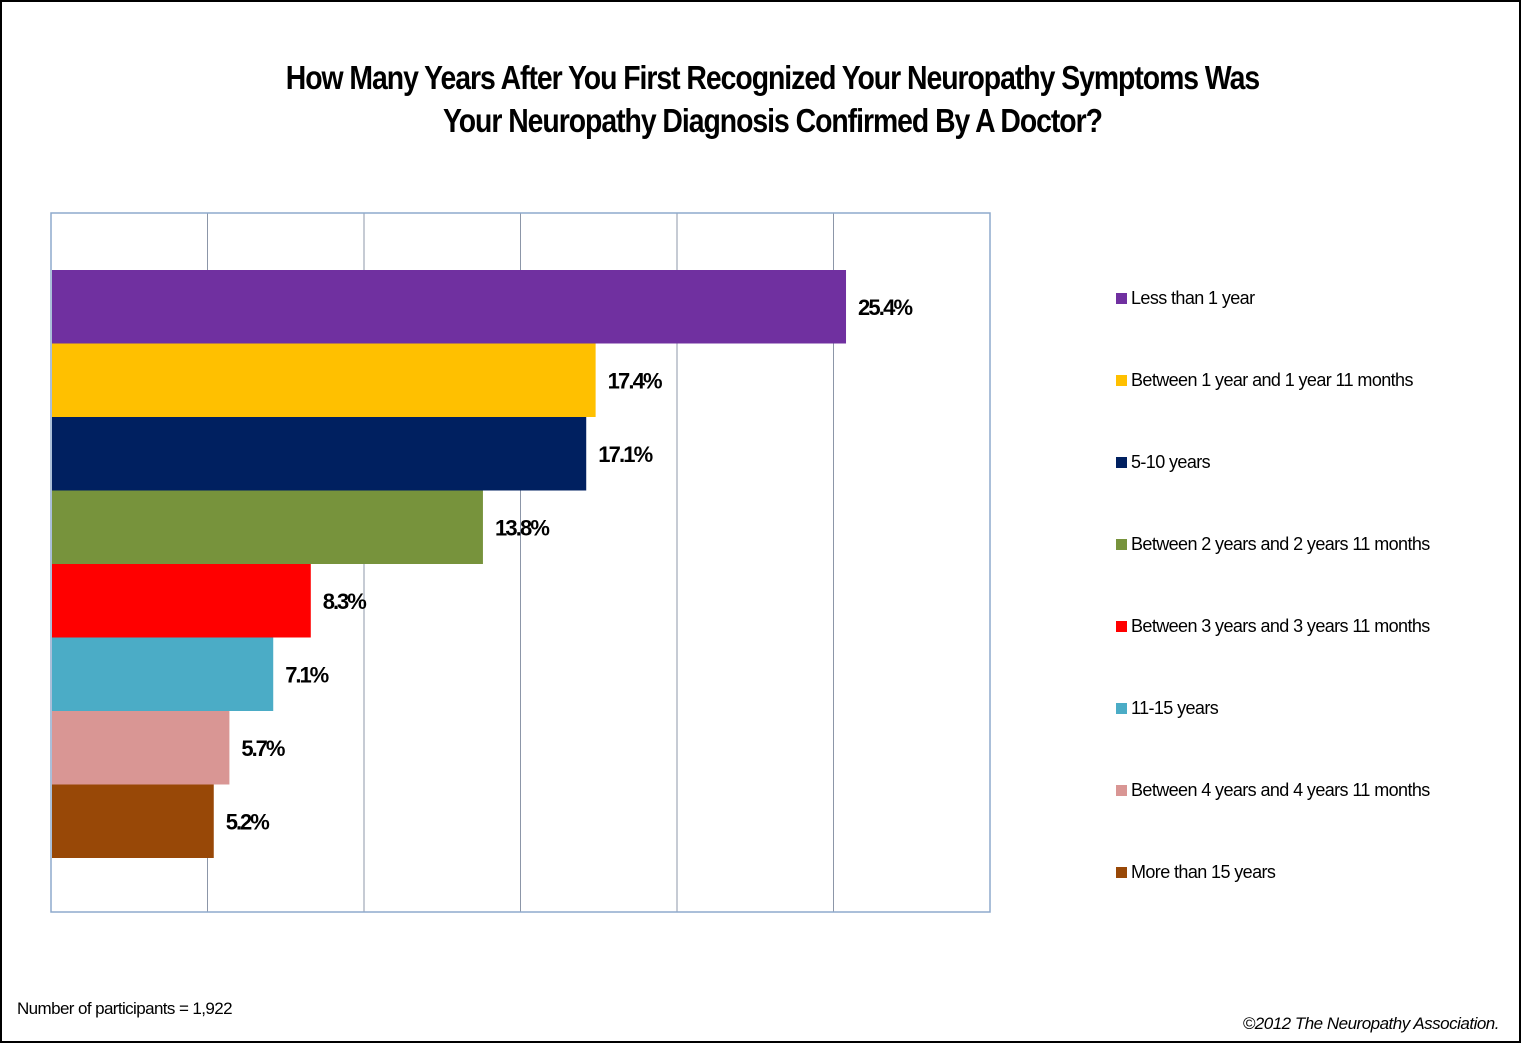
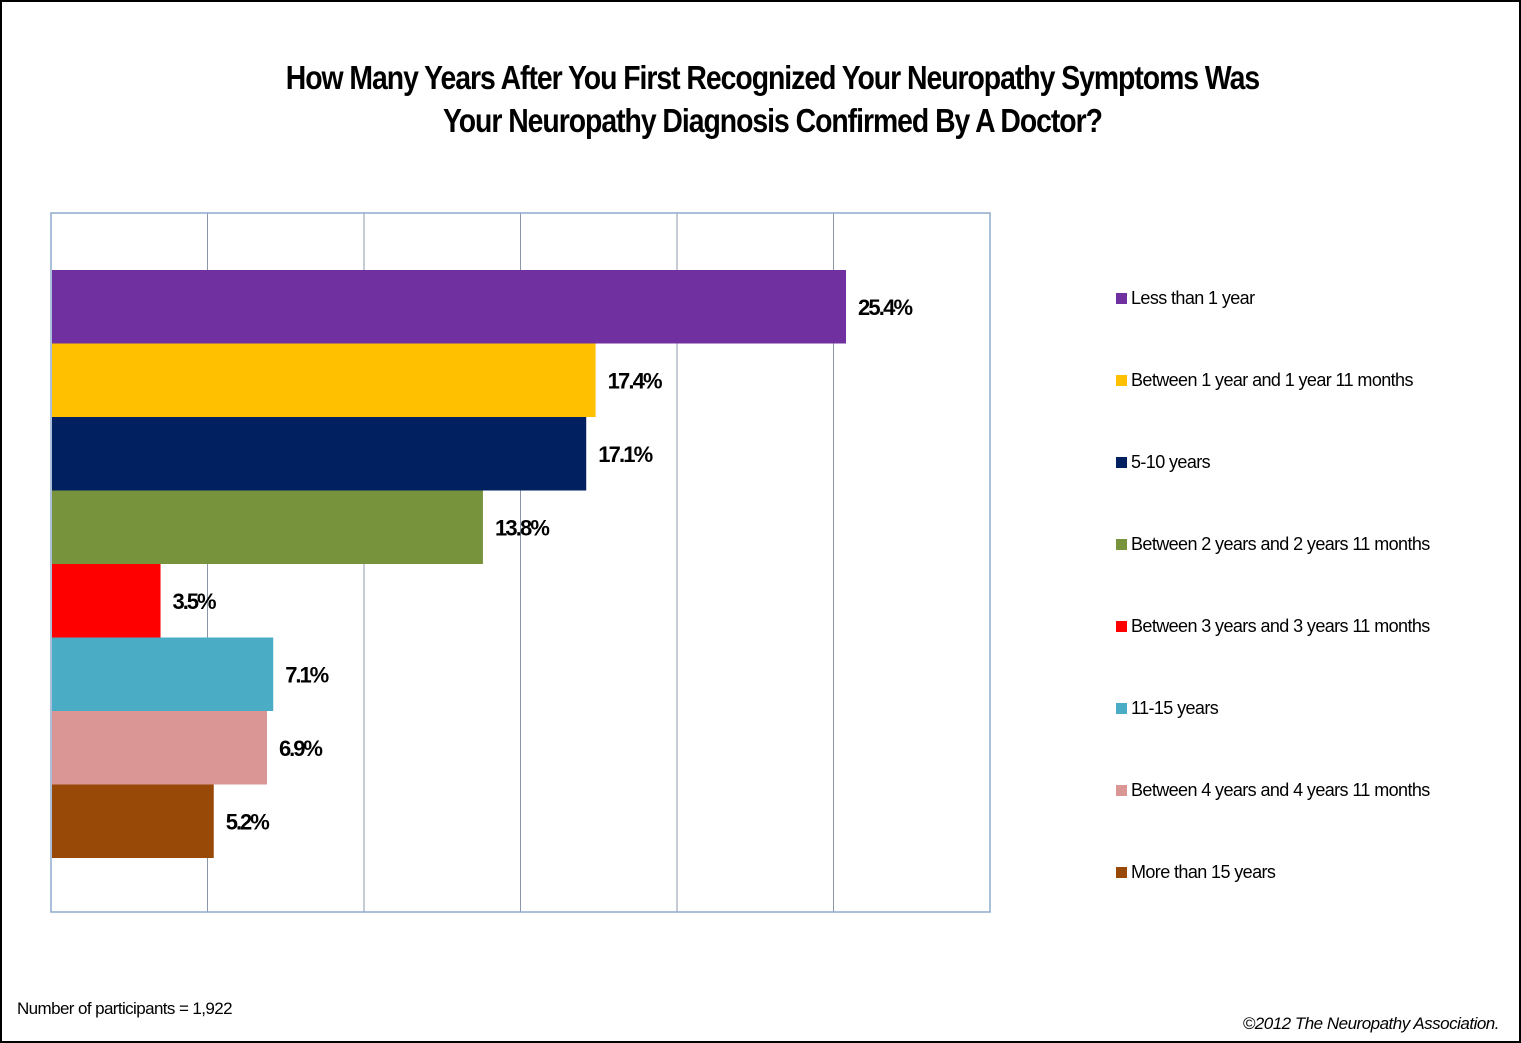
Between 3 years and 3 years 11 months: 8.3% -> 3.5%
Between 4 years and 4 years 11 months: 5.7% -> 6.9%
